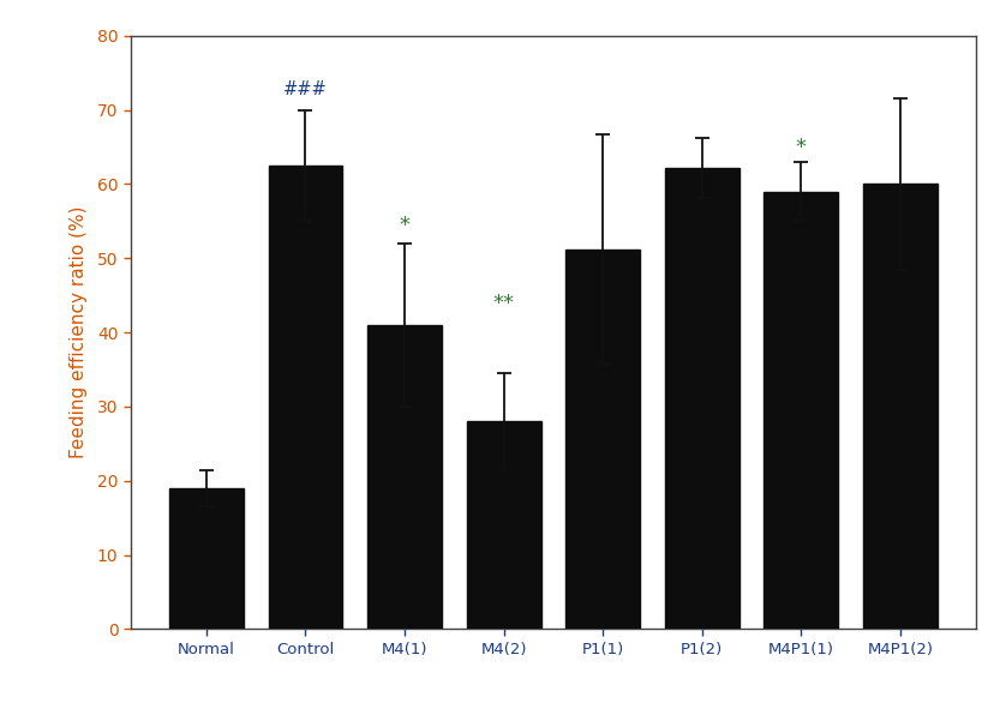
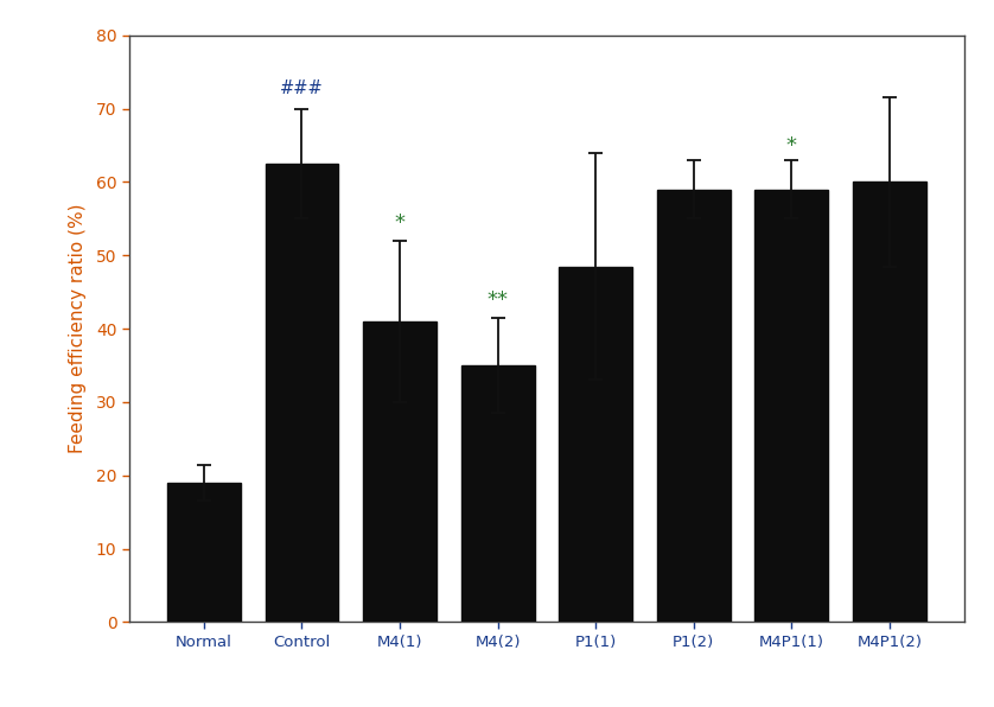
M4(2): 28.0 -> 35.0
P1(1): 51.2 -> 48.5
P1(2): 62.2 -> 59.0
